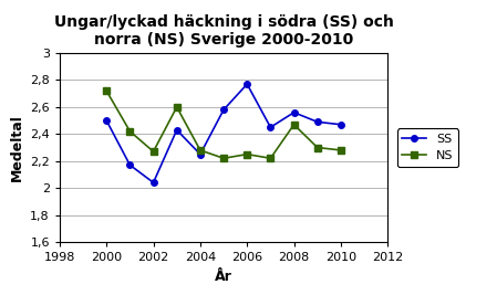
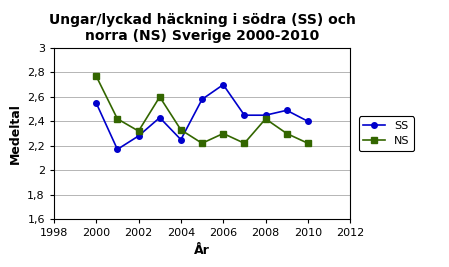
SS/2000: 2,50 -> 2,55
NS/2000: 2,72 -> 2,77
SS/2002: 2,04 -> 2,28
NS/2002: 2,27 -> 2,32
NS/2004: 2,28 -> 2,33
SS/2006: 2,77 -> 2,70
NS/2006: 2,25 -> 2,30
SS/2008: 2,56 -> 2,45
NS/2008: 2,47 -> 2,42
SS/2010: 2,47 -> 2,40
NS/2010: 2,28 -> 2,22
